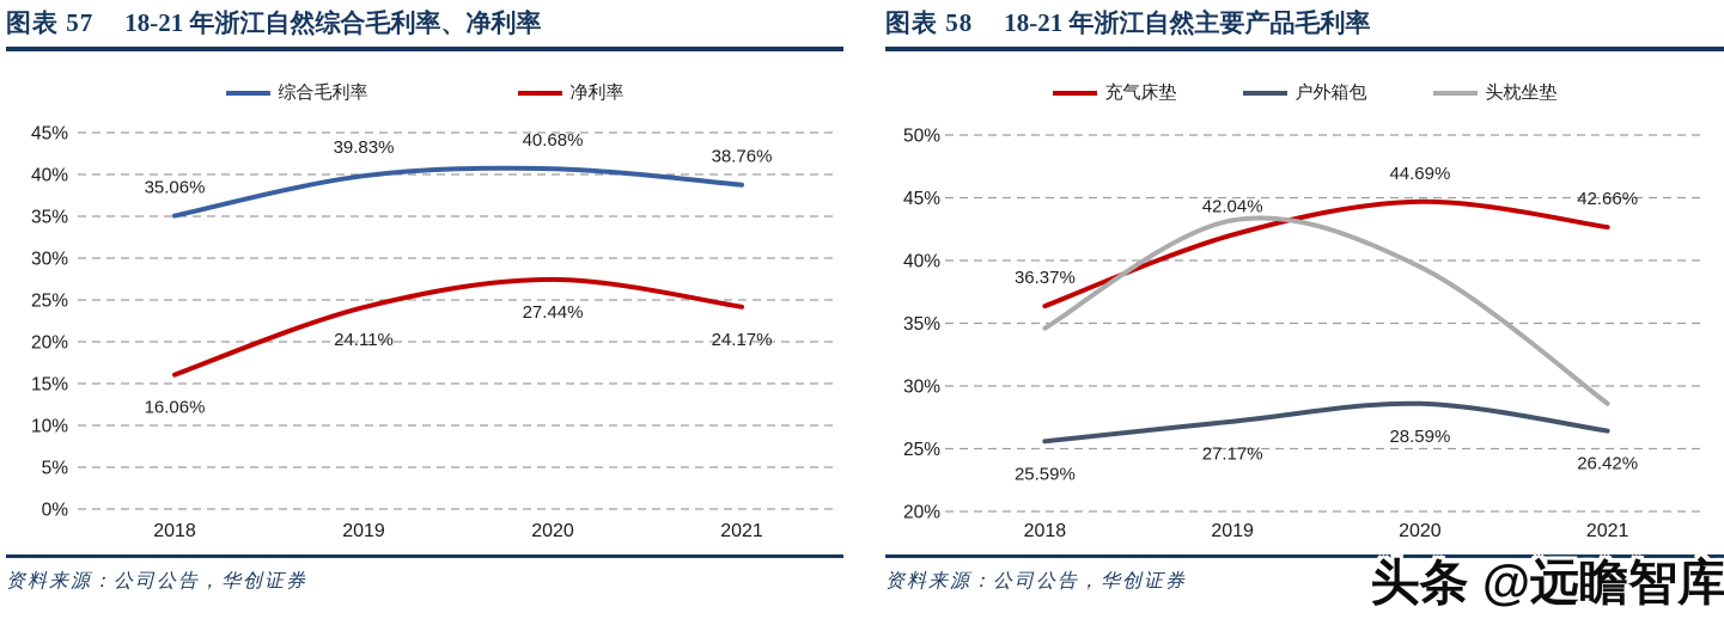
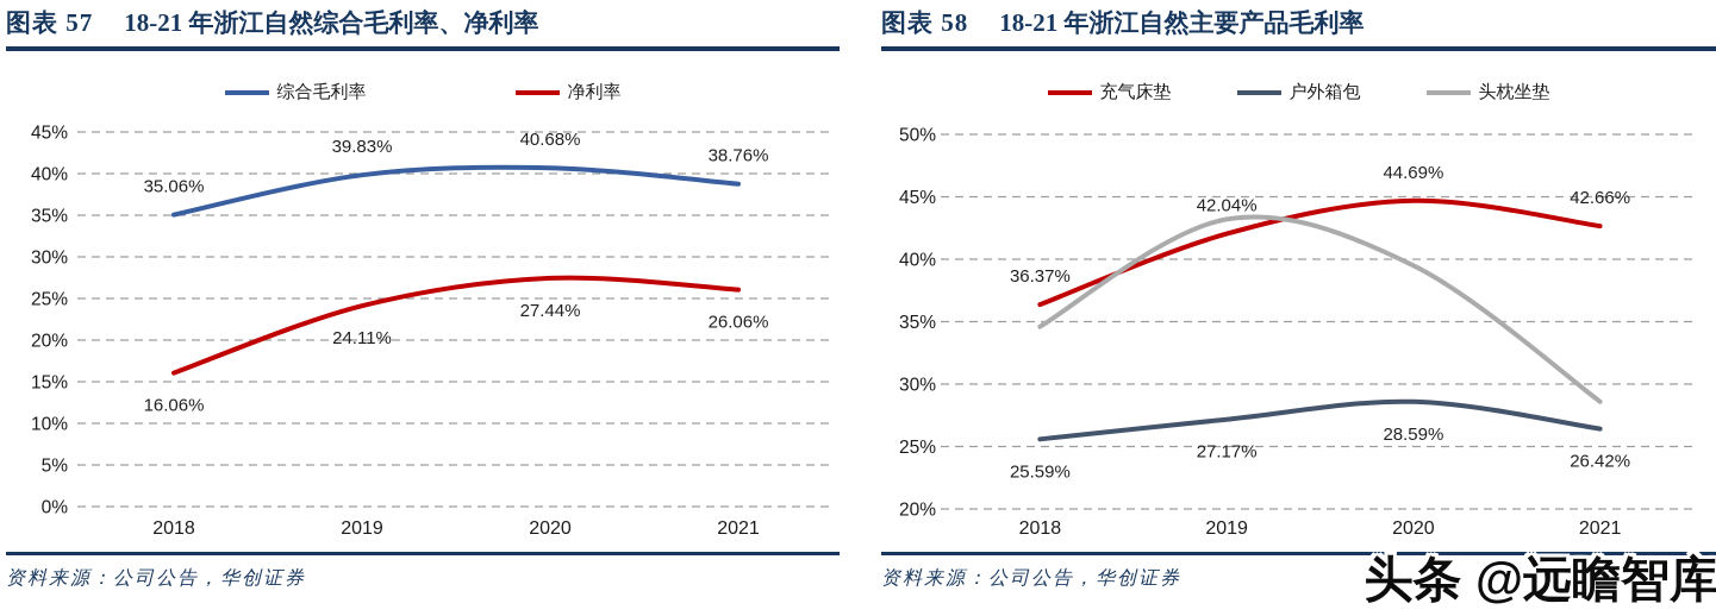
18-21 年浙江自然综合毛利率、净利率/净利率/2021: 24.17% -> 26.06%
